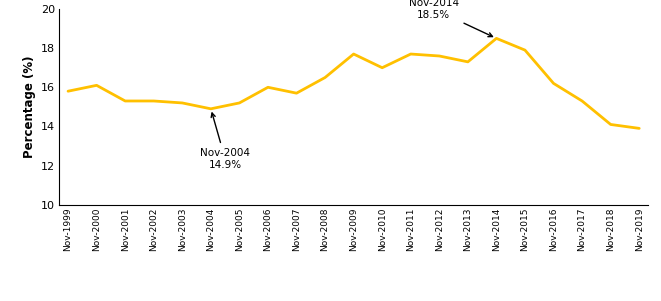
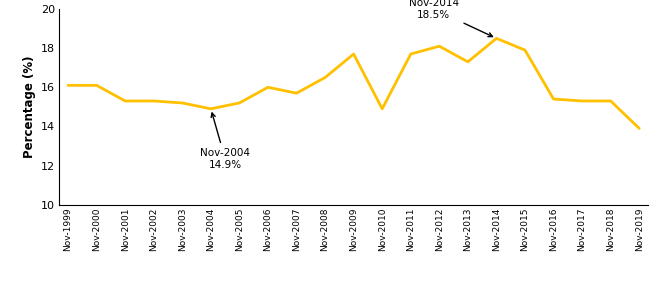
Nov-1999: 15.8 -> 16.1
Nov-2010: 17.0 -> 14.9
Nov-2012: 17.6 -> 18.1
Nov-2016: 16.2 -> 15.4
Nov-2018: 14.1 -> 15.3
